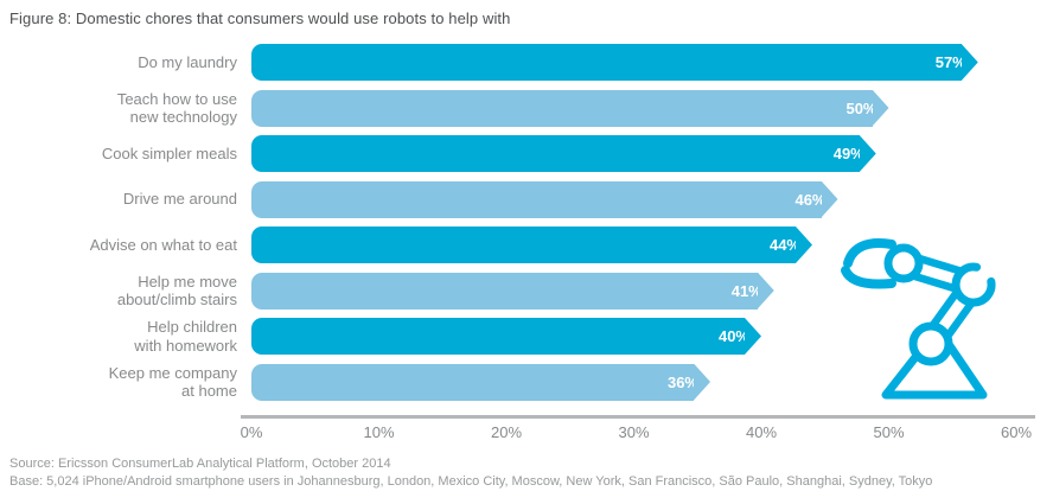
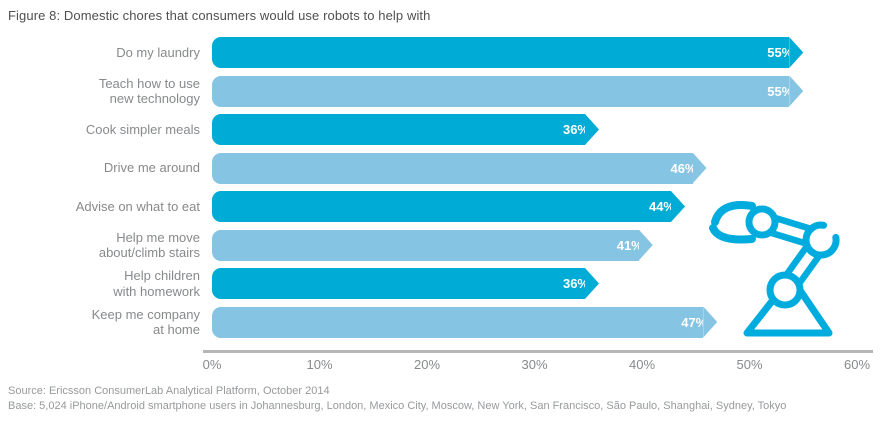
Do my laundry: 57% -> 55%
Teach how to use new technology: 50% -> 55%
Cook simpler meals: 49% -> 36%
Help children with homework: 40% -> 36%
Keep me company at home: 36% -> 47%
